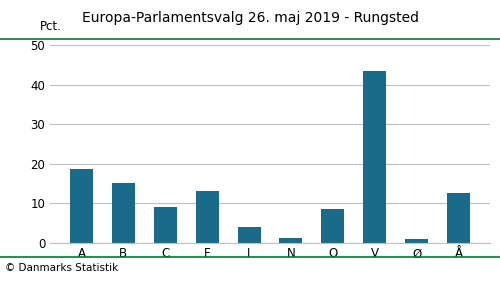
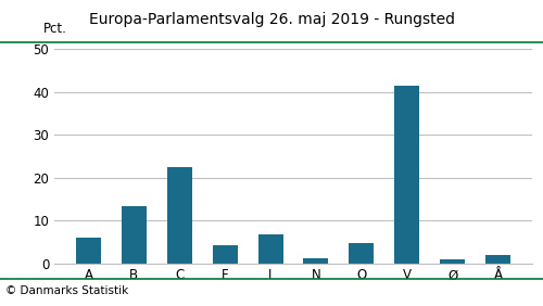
A: 18.5 -> 6.0
B: 15.0 -> 13.2
C: 9.0 -> 22.5
F: 13.0 -> 4.2
I: 4.0 -> 6.8
O: 8.5 -> 4.7
V: 43.5 -> 41.5
Å: 12.5 -> 1.8
